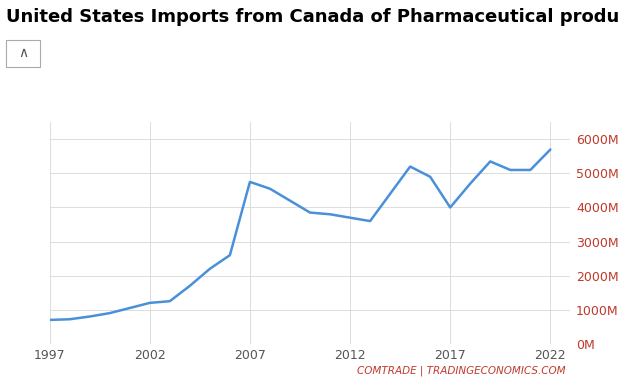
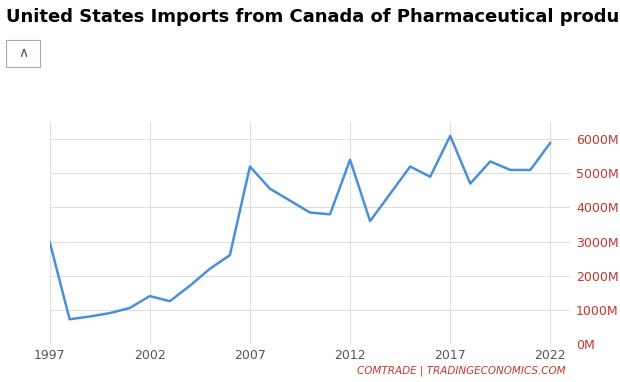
1997: 700M -> 3000M
2002: 1200M -> 1400M
2007: 4750M -> 5200M
2012: 3700M -> 5400M
2017: 4000M -> 6100M
2022: 5700M -> 5900M
